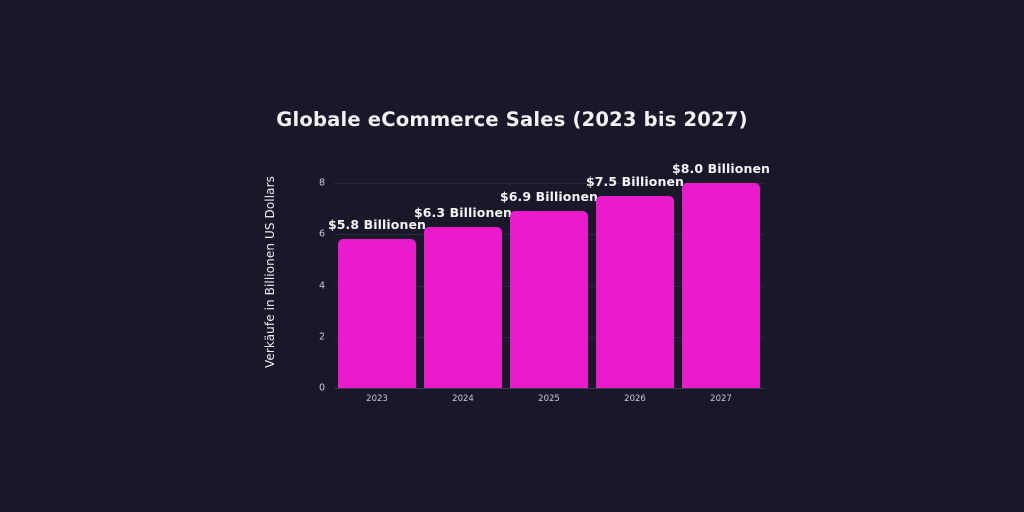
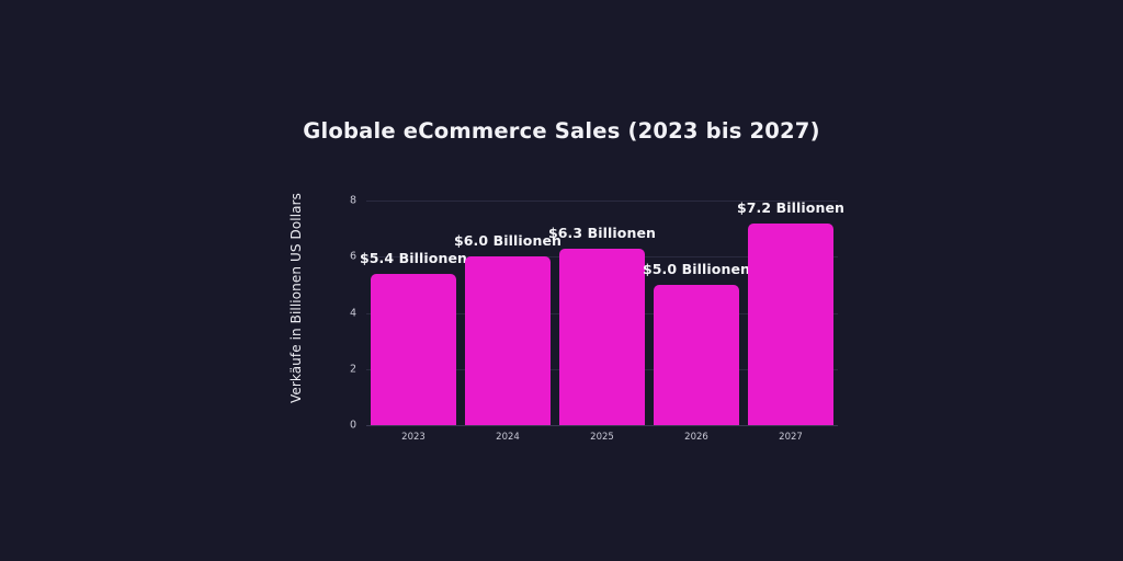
2023: $5.8 -> $5.4
2024: $6.3 -> $6.0
2025: $6.9 -> $6.3
2026: $7.5 -> $5.0
2027: $8.0 -> $7.2
